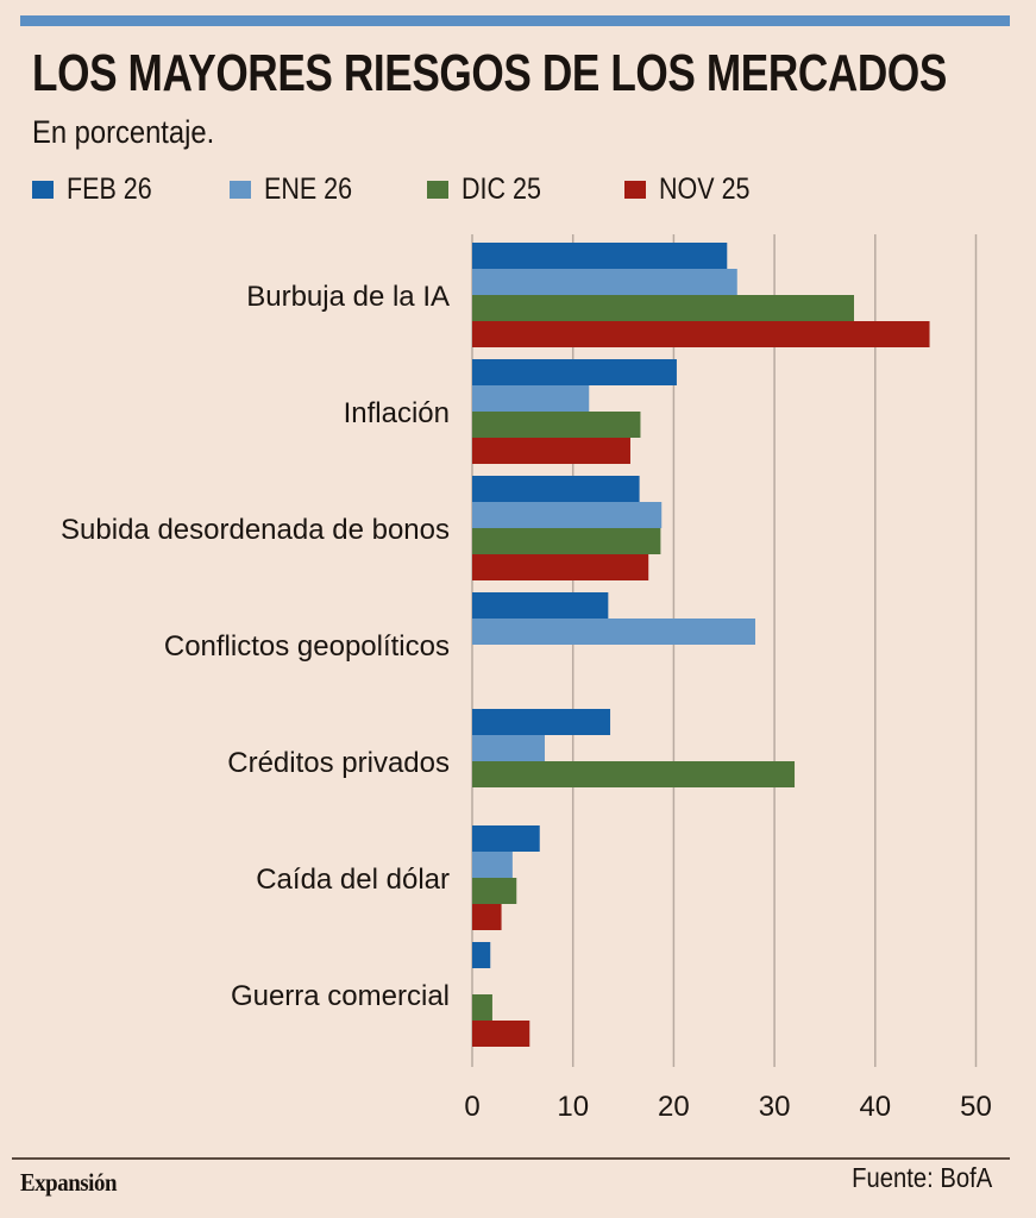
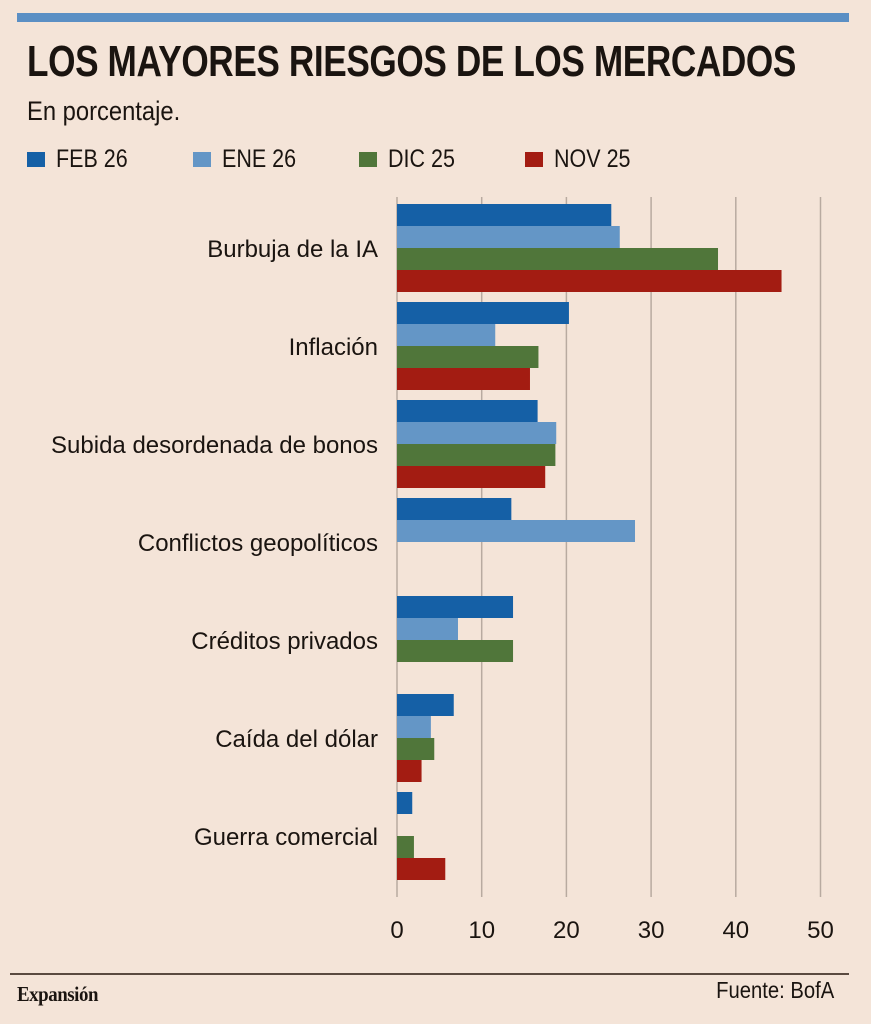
DIC 25/Créditos privados: 32 -> 14
